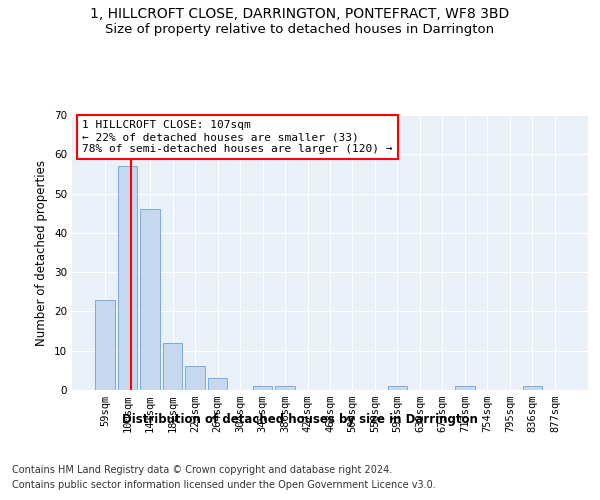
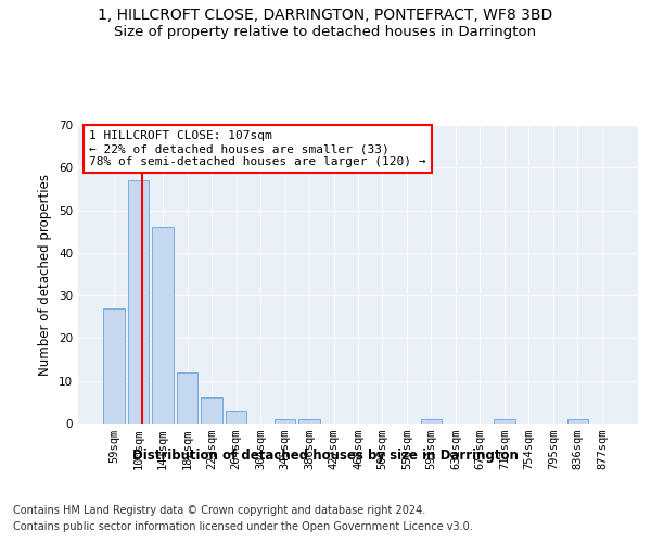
59sqm: 23 -> 27
